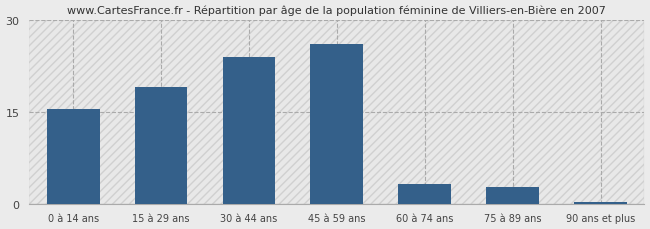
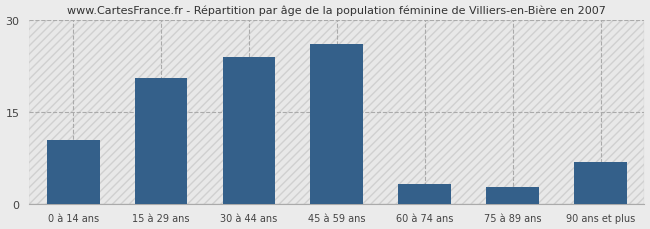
0 à 14 ans: 15.5 -> 10.4
15 à 29 ans: 19.0 -> 20.6
90 ans et plus: 0.2 -> 6.8
